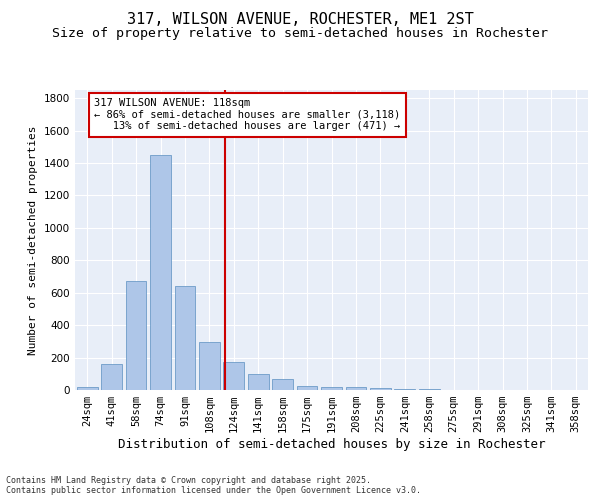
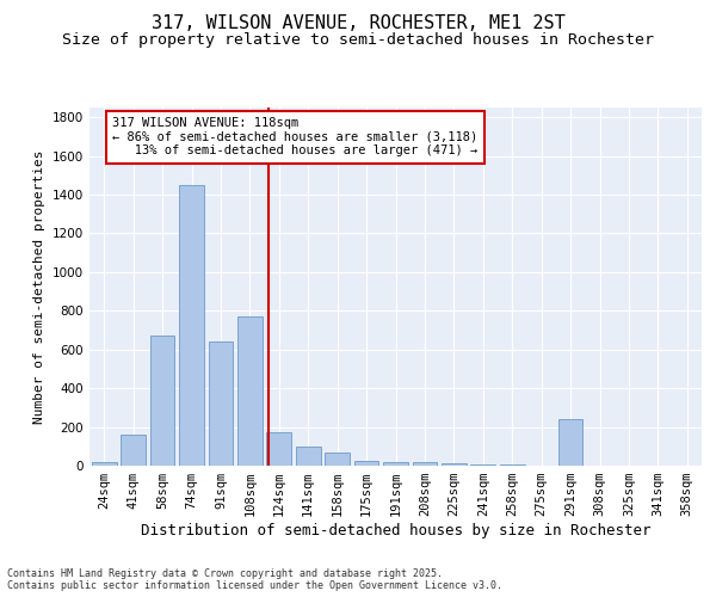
108sqm: 300 -> 770
291sqm: 0 -> 240
